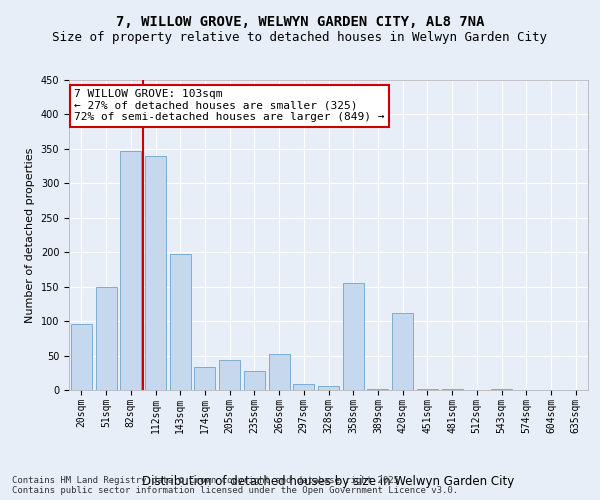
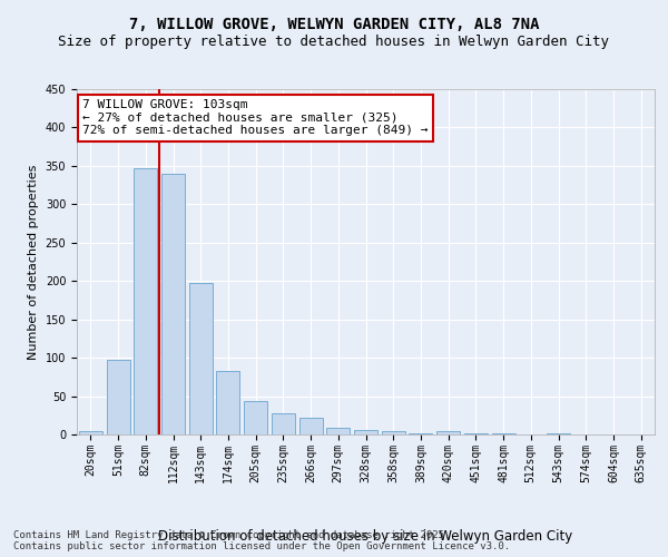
20sqm: 96 -> 5
51sqm: 150 -> 97
174sqm: 34 -> 83
266sqm: 52 -> 22
358sqm: 156 -> 4
420sqm: 112 -> 4
